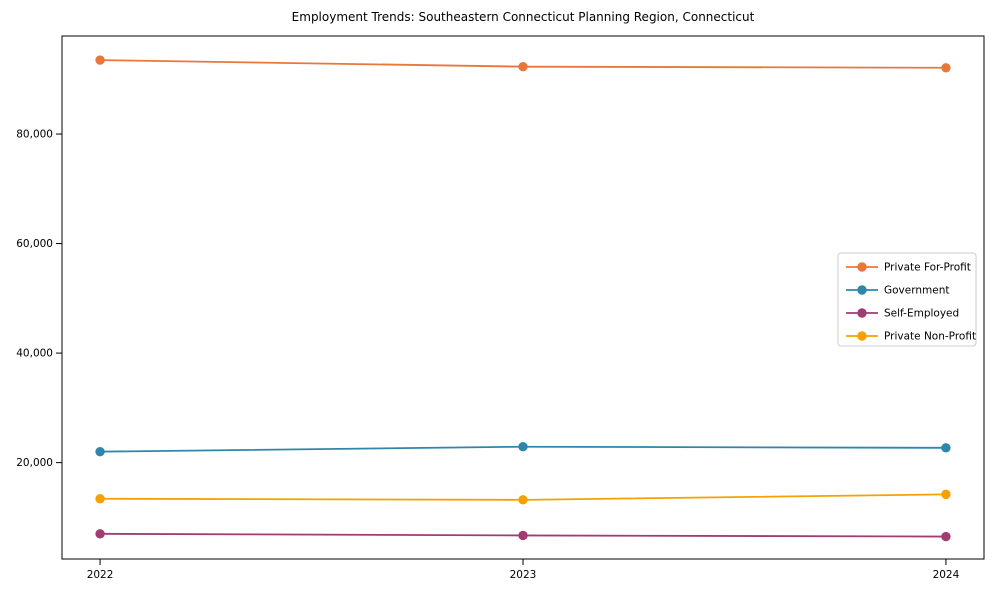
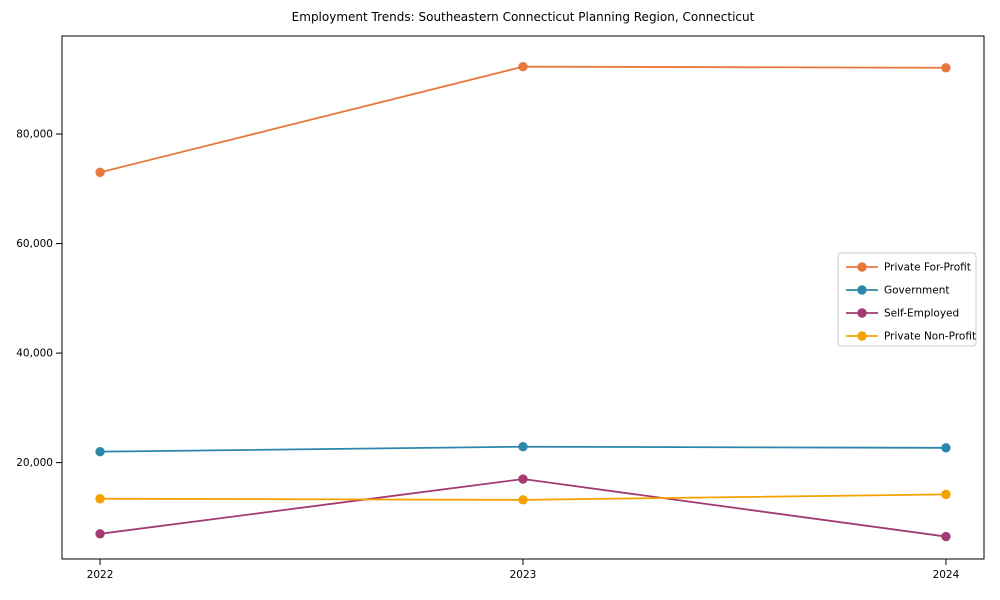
Private For-Profit/2022: 94000 -> 73000
Self-Employed/2023: 7000 -> 17000
